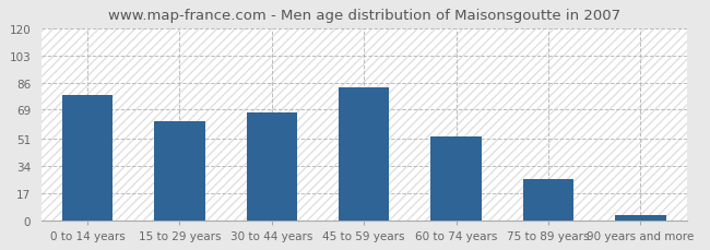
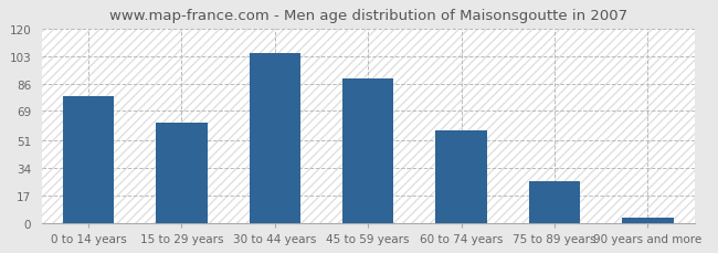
30 to 44 years: 67 -> 105
45 to 59 years: 83 -> 89
60 to 74 years: 52 -> 57
